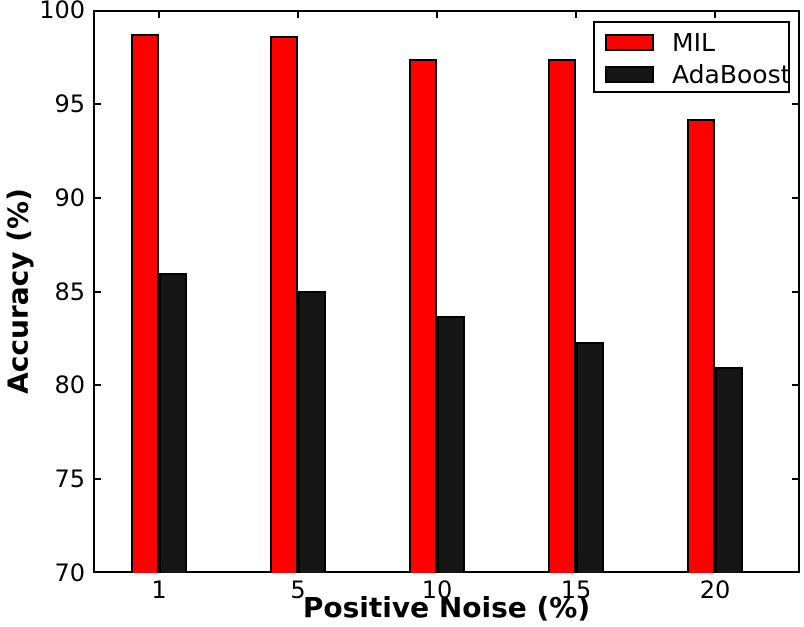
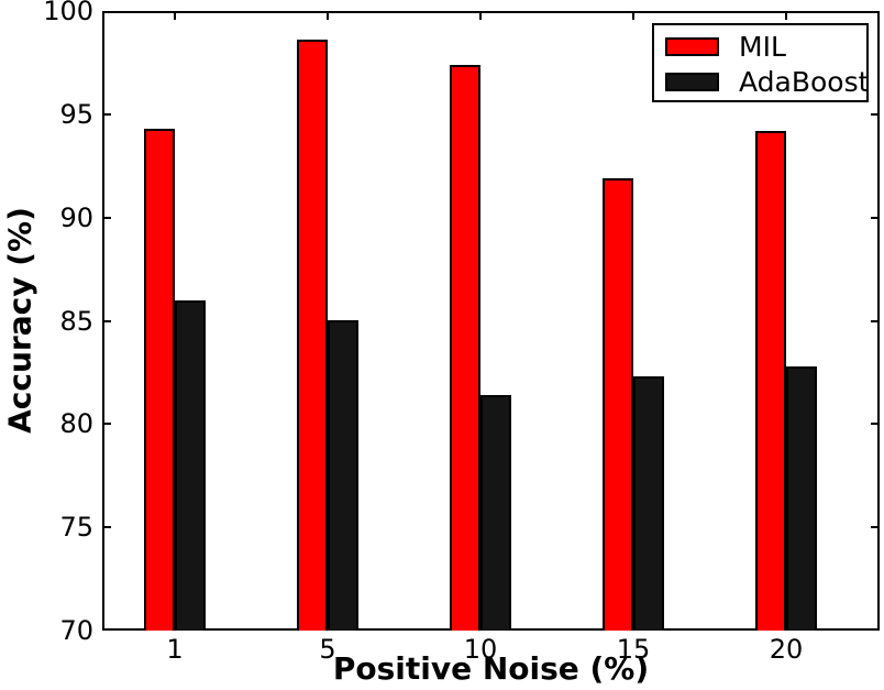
MIL/1: 98.7 -> 94.3
AdaBoost/10: 83.7 -> 81.4
MIL/15: 97.4 -> 91.9
AdaBoost/20: 81.0 -> 82.8
